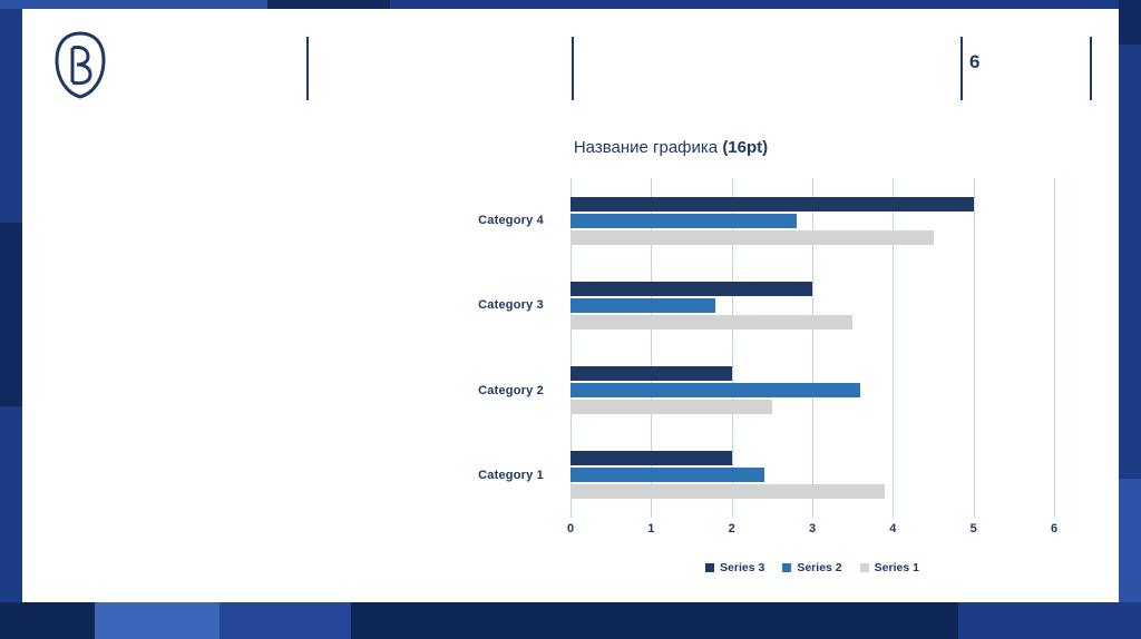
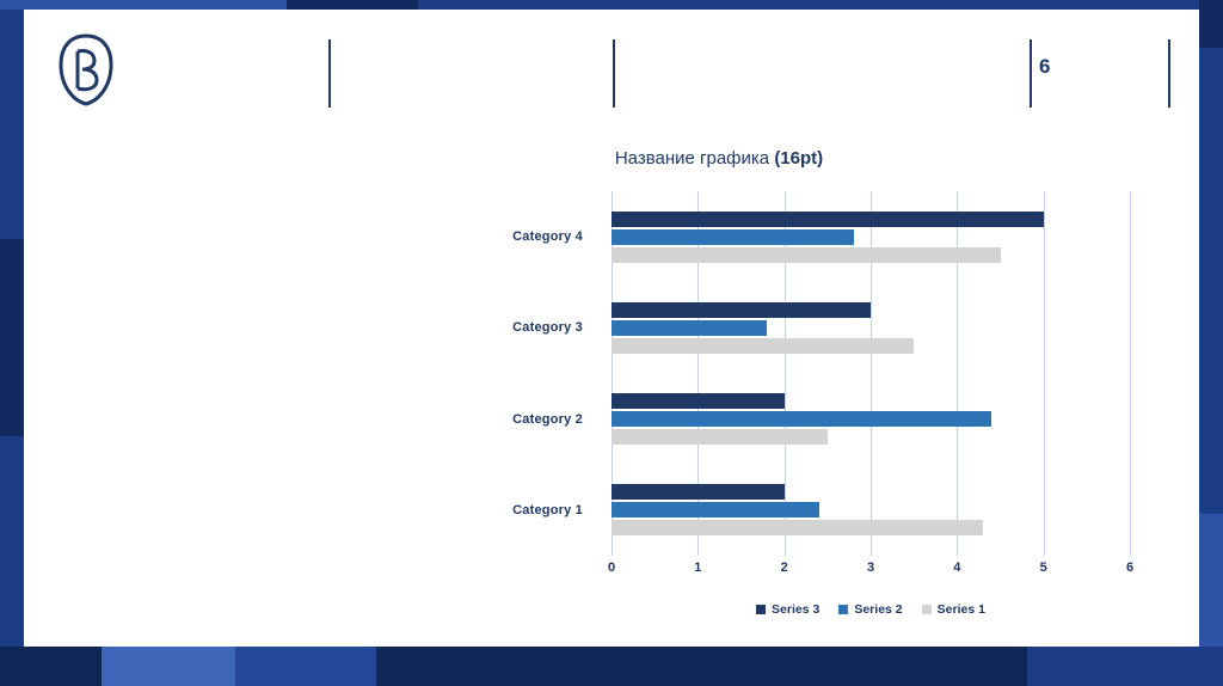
Series 1/Category 1: 3.9 -> 4.3
Series 2/Category 2: 3.6 -> 4.4
